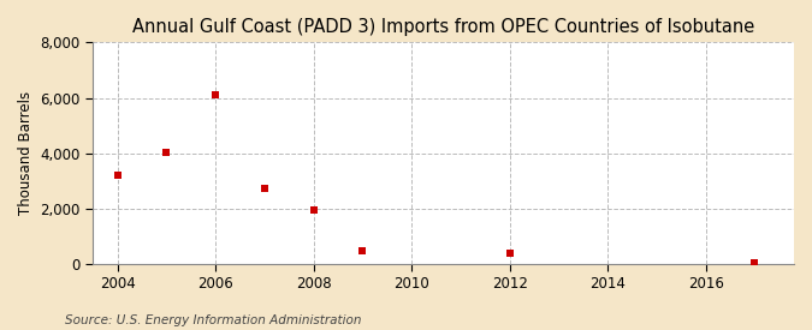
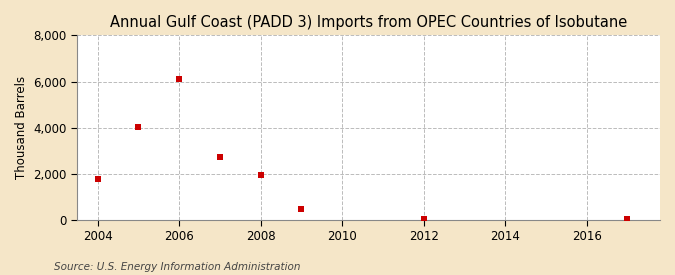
2004: 3,200 -> 1,800
2012: 400 -> 30
